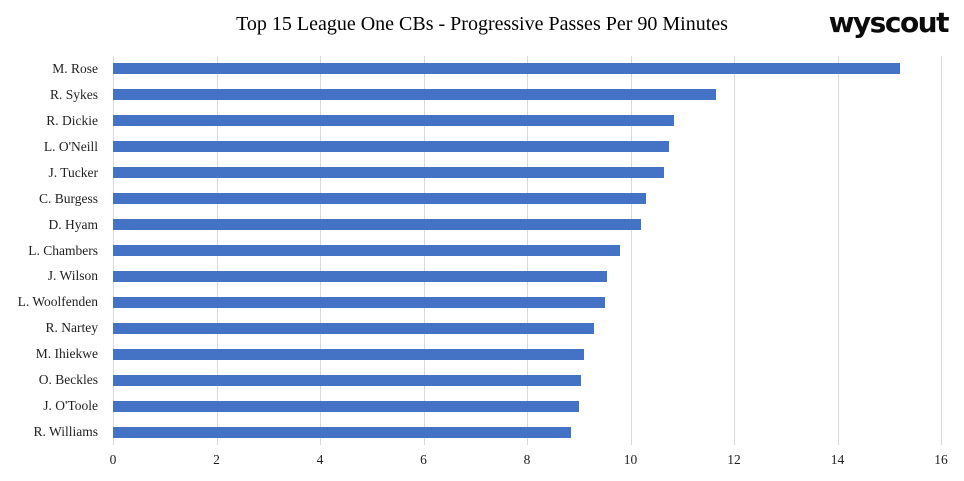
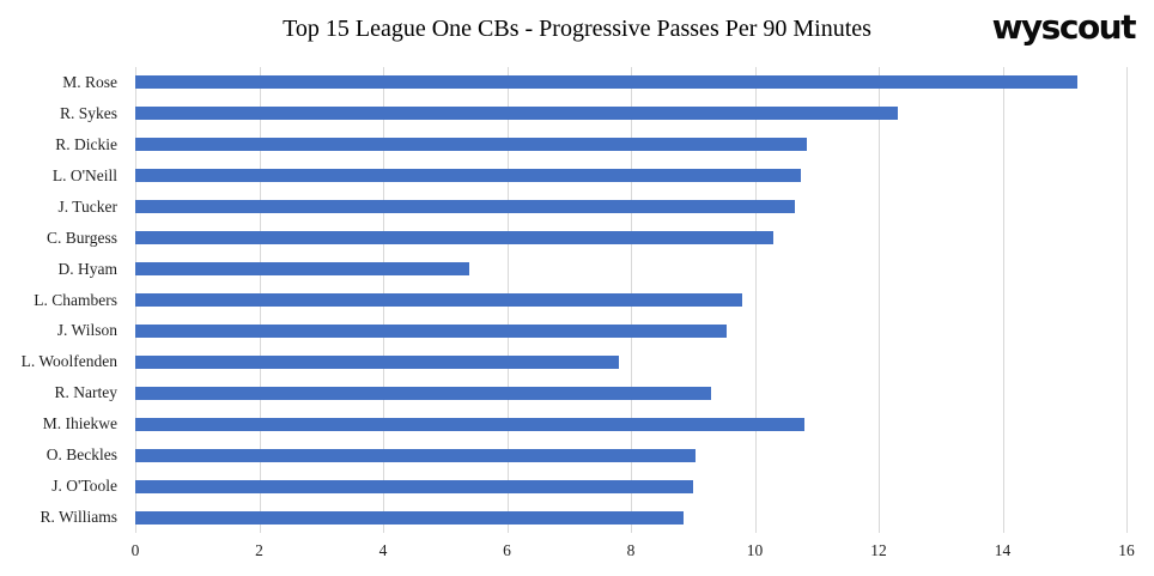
R. Sykes: 11.7 -> 12.3
D. Hyam: 10.2 -> 5.4
L. Woolfenden: 9.5 -> 7.8
M. Ihiekwe: 9.1 -> 10.8
